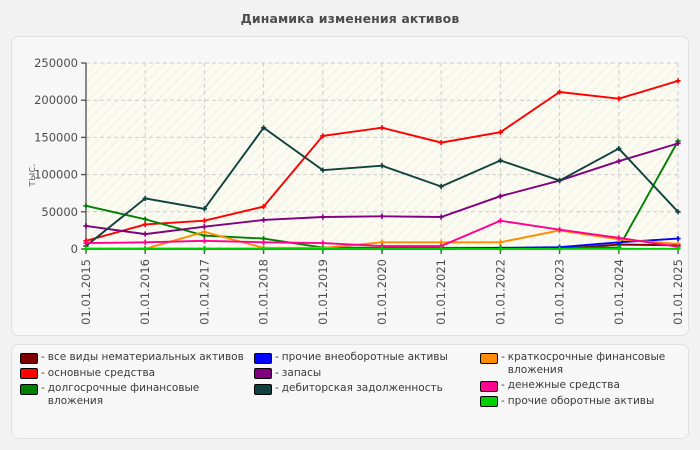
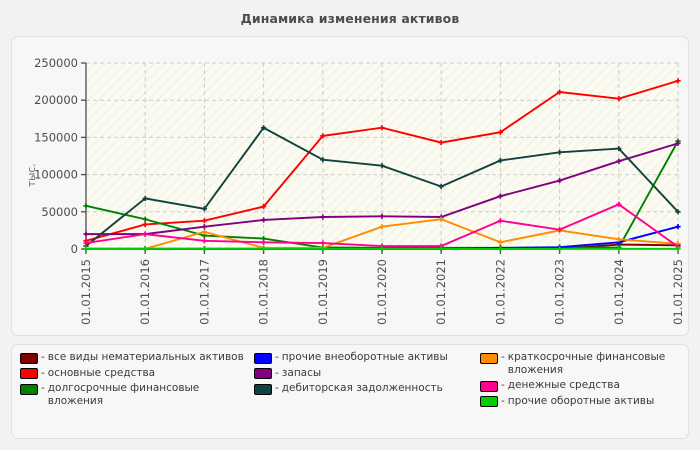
запасы/01.01.2015: 30000 -> 20000
денежные средства/01.01.2016: 10000 -> 20000
дебиторская задолженность/01.01.2019: 110000 -> 120000
краткосрочные финансовые вложения/01.01.2020: 10000 -> 30000
краткосрочные финансовые вложения/01.01.2021: 10000 -> 40000
дебиторская задолженность/01.01.2023: 90000 -> 130000
денежные средства/01.01.2024: 20000 -> 60000
прочие внеоборотные активы/01.01.2025: 10000 -> 30000
